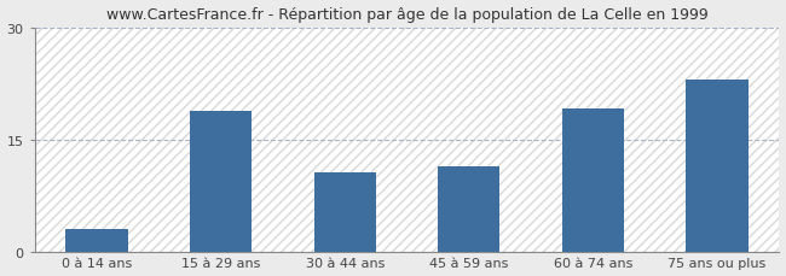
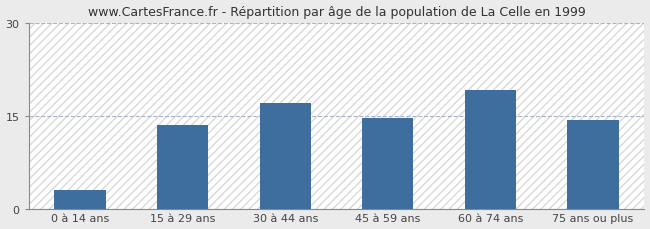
15 à 29 ans: 18.8 -> 13.5
30 à 44 ans: 10.6 -> 17.0
45 à 59 ans: 11.4 -> 14.7
75 ans ou plus: 23.0 -> 14.3
